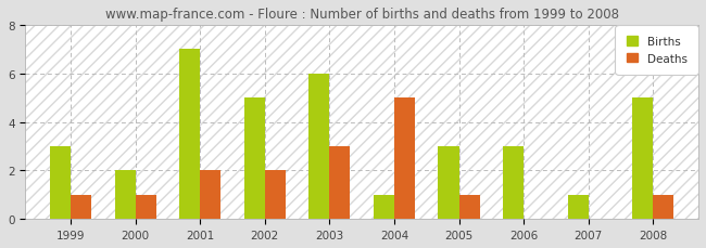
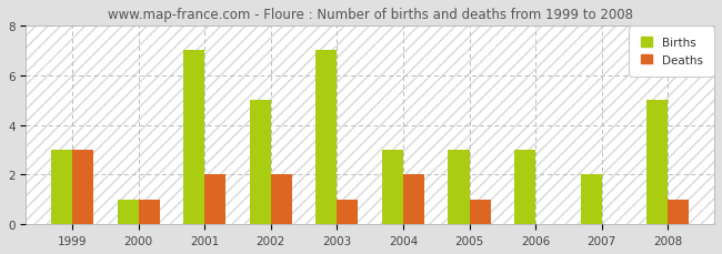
Deaths/1999: 1 -> 3
Births/2000: 2 -> 1
Births/2003: 6 -> 7
Deaths/2003: 3 -> 1
Births/2004: 1 -> 3
Deaths/2004: 5 -> 2
Births/2007: 1 -> 2
